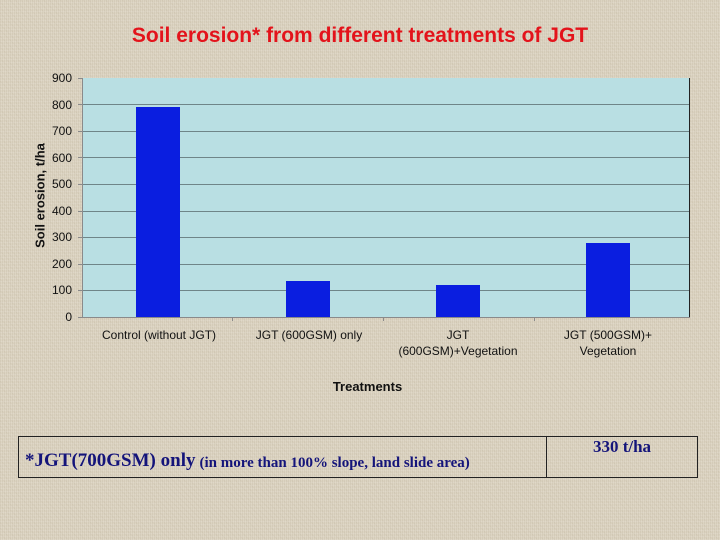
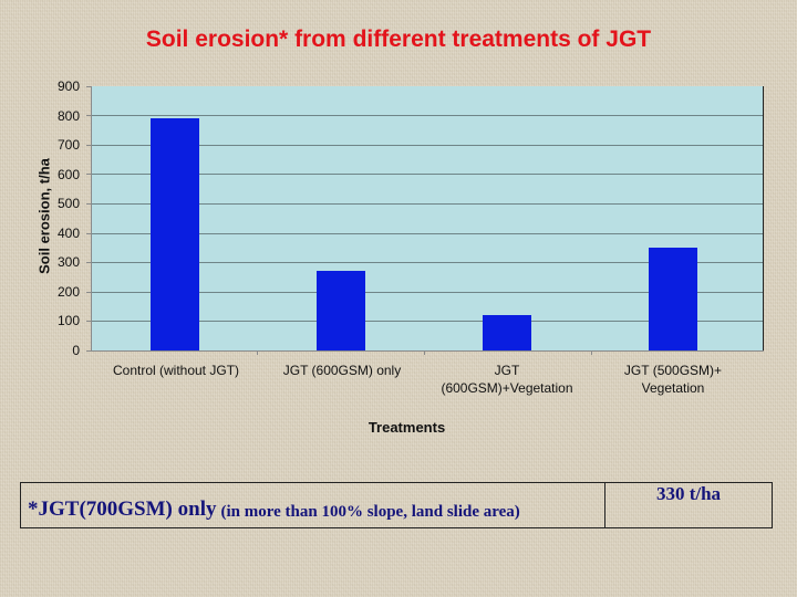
JGT (600GSM) only: 140 -> 270
JGT (500GSM)+ Vegetation: 280 -> 350
